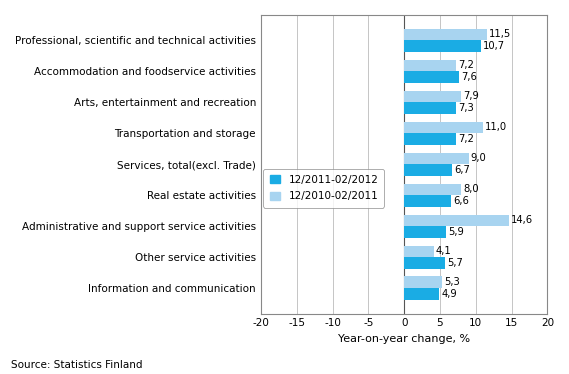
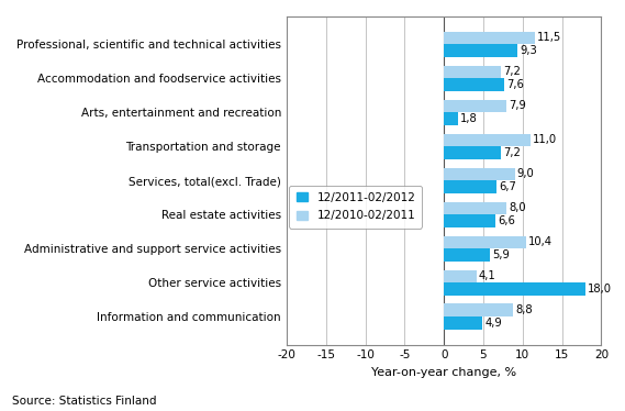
12/2011-02/2012/Professional, scientific and technical activities: 10,7 -> 9,3
12/2011-02/2012/Arts, entertainment and recreation: 7,3 -> 1,8
12/2010-02/2011/Administrative and support service activities: 14,6 -> 10,4
12/2011-02/2012/Other service activities: 5,7 -> 18,0
12/2010-02/2011/Information and communication: 5,3 -> 8,8
